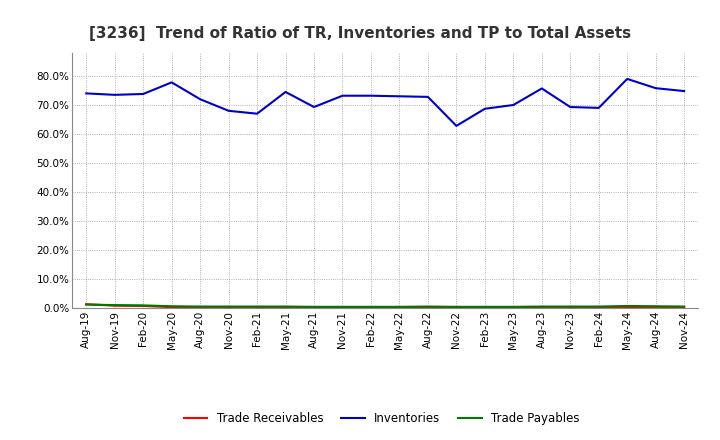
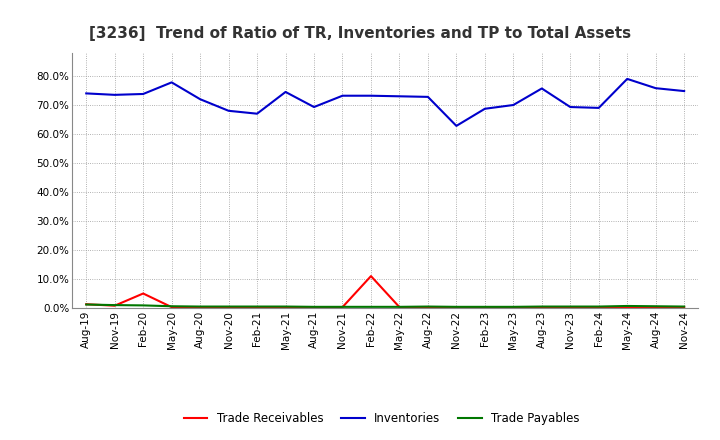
Trade Receivables/Feb-20: 0.7% -> 5.0%
Trade Receivables/Feb-22: 0.3% -> 11.0%
